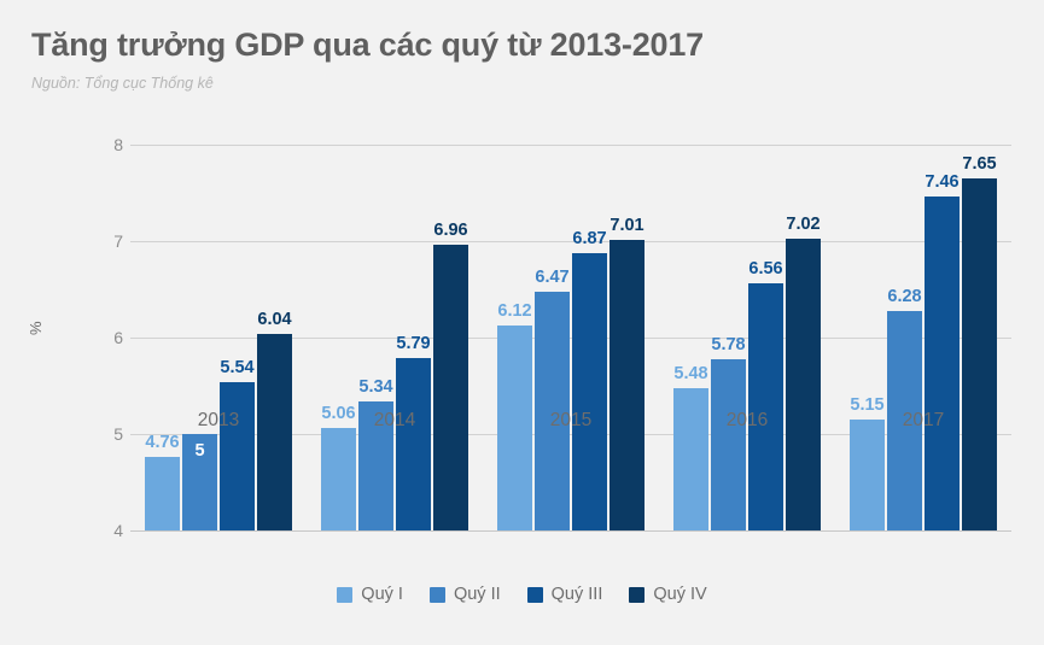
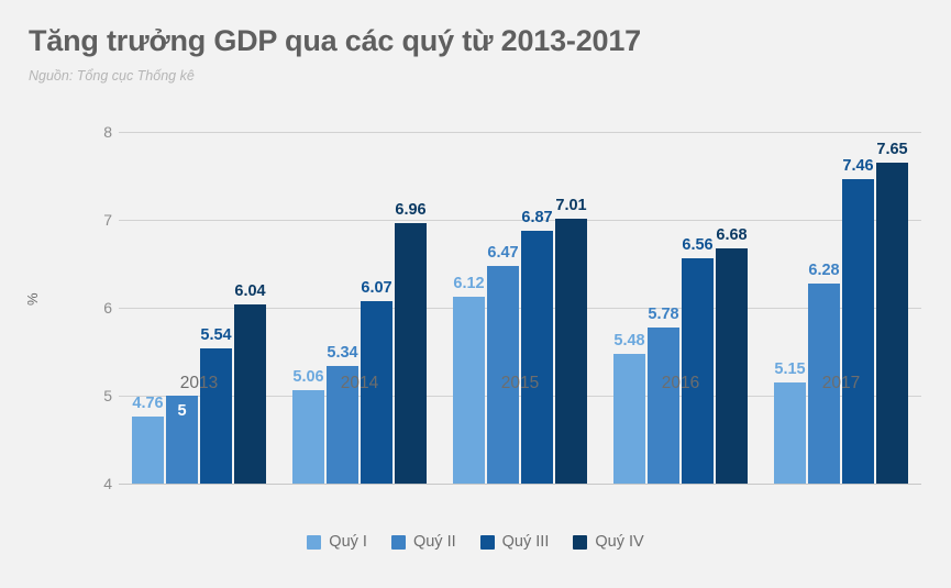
Quý III/2014: 5.79 -> 6.07
Quý IV/2016: 7.02 -> 6.68
